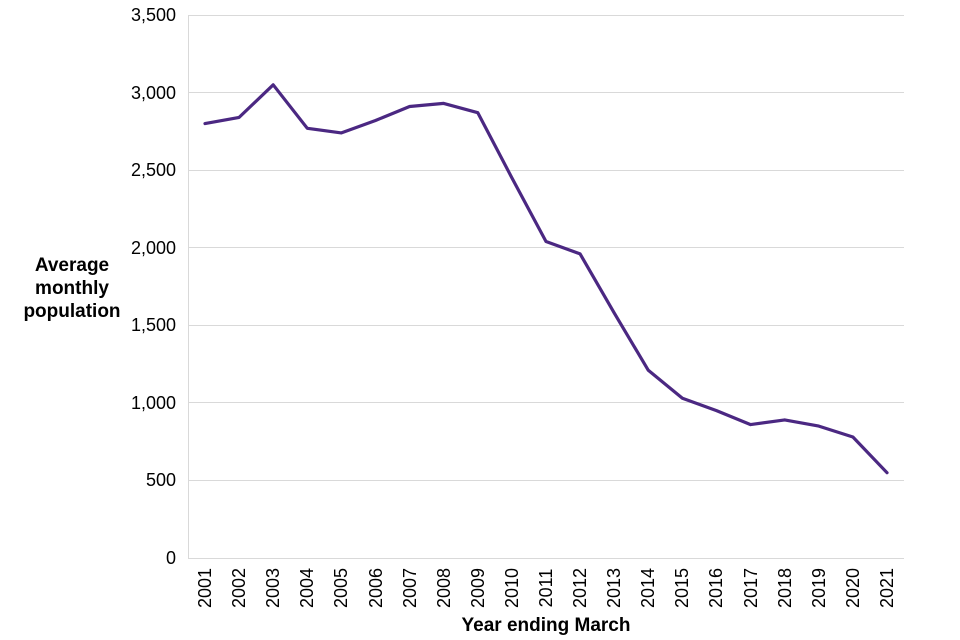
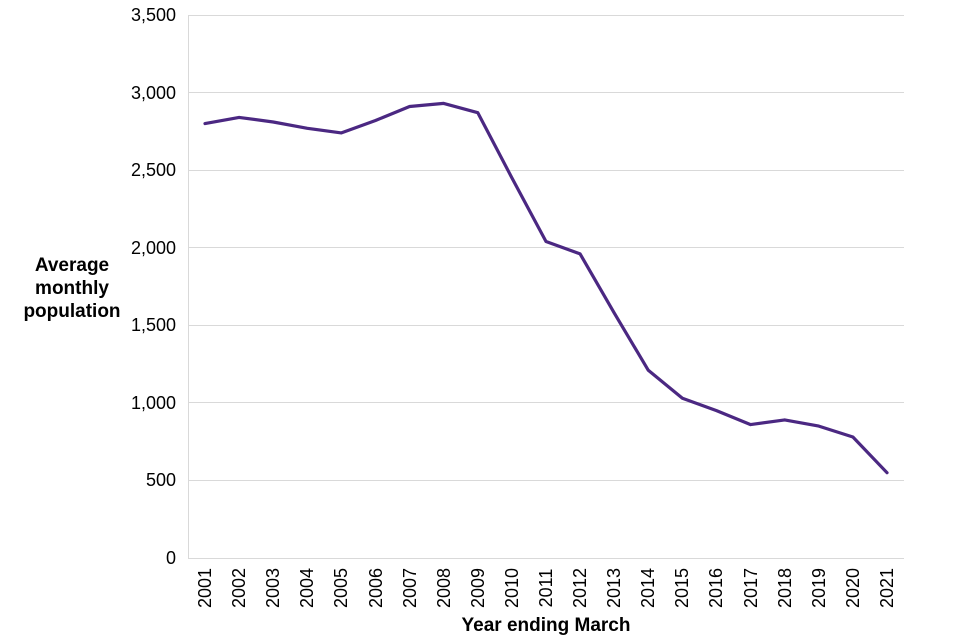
2003: 3050 -> 2810
